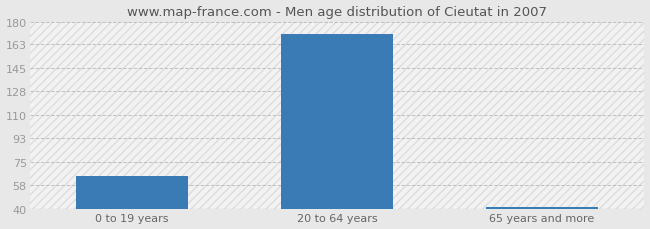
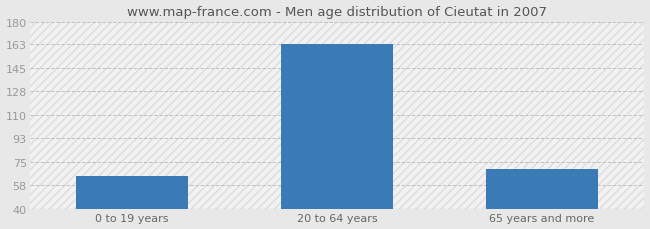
20 to 64 years: 171 -> 163
65 years and more: 42 -> 70
